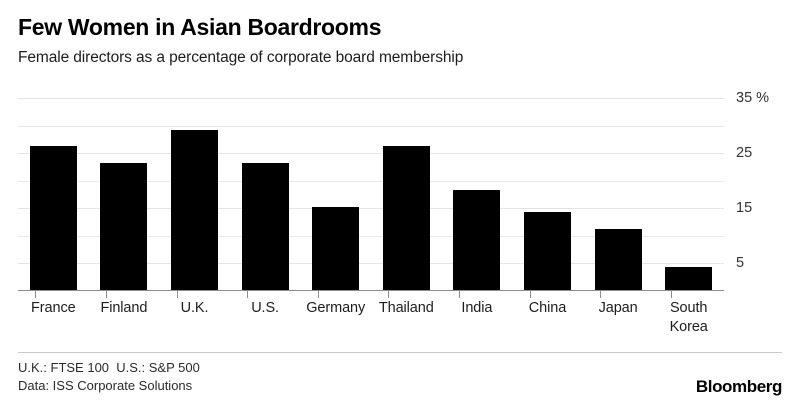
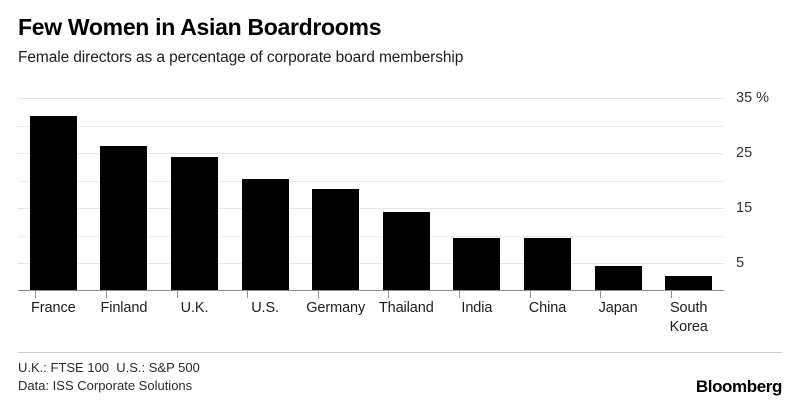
France: 26% -> 32%
Finland: 23% -> 26%
U.K.: 29% -> 24%
U.S.: 23% -> 20%
Germany: 15% -> 18%
Thailand: 26% -> 14%
India: 18% -> 9%
China: 14% -> 9%
Japan: 11% -> 4%
South Korea: 4% -> 2%
